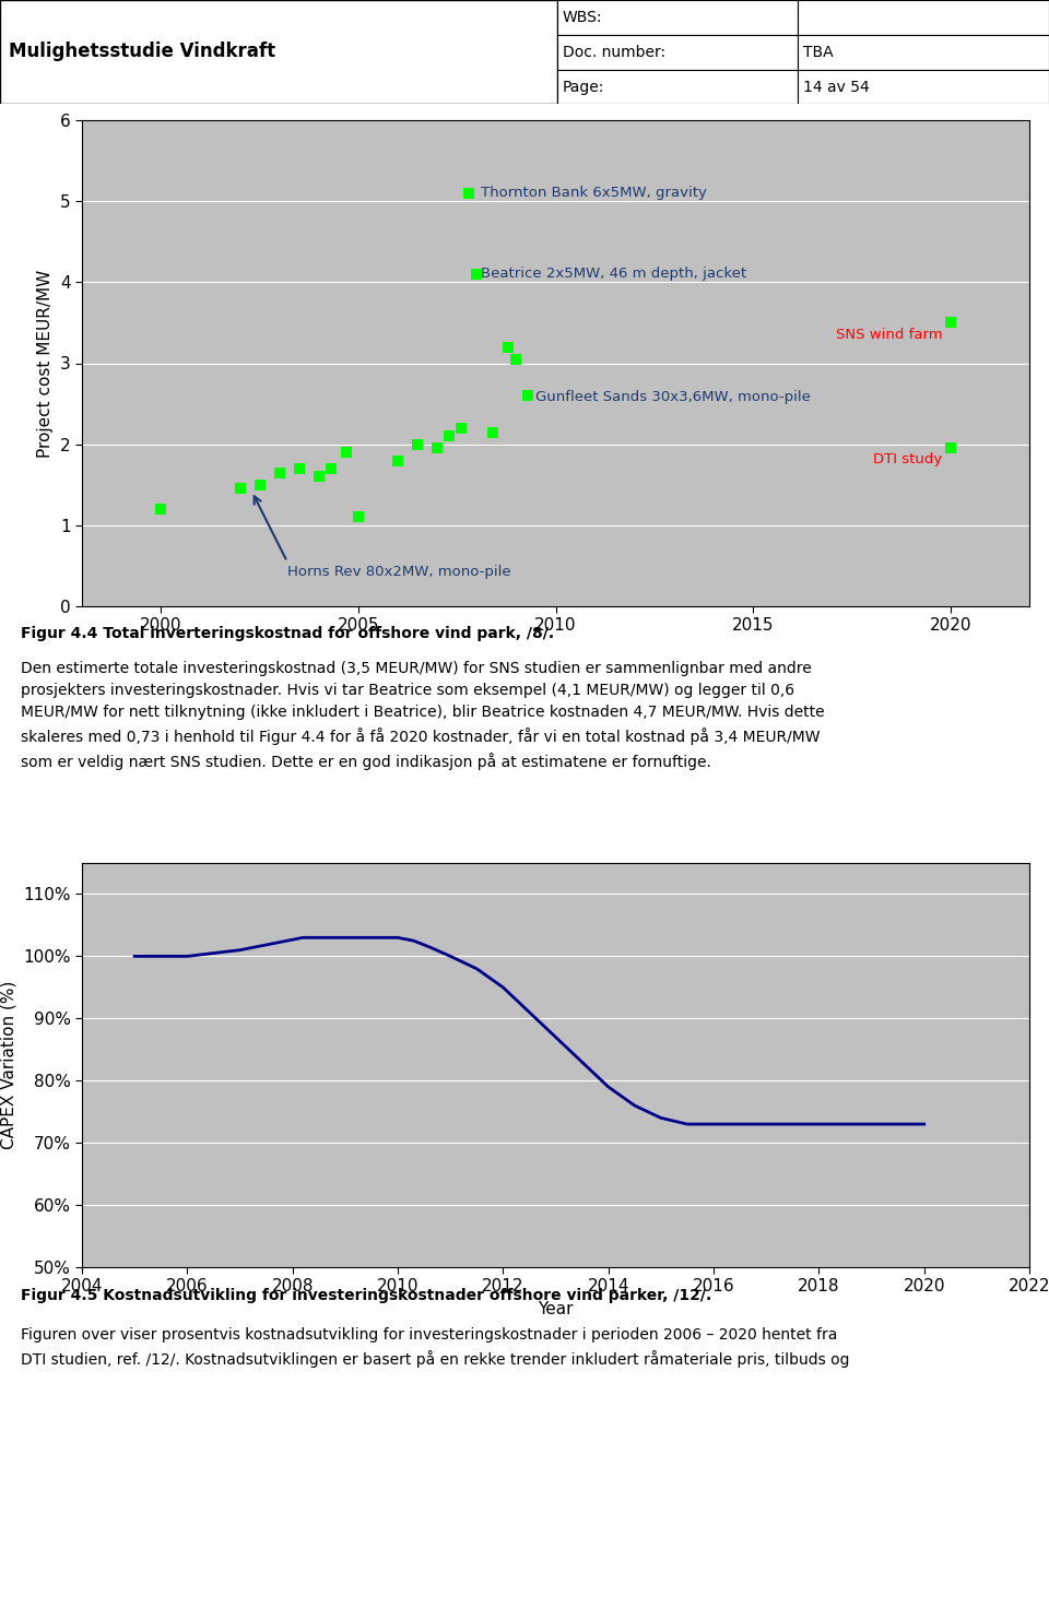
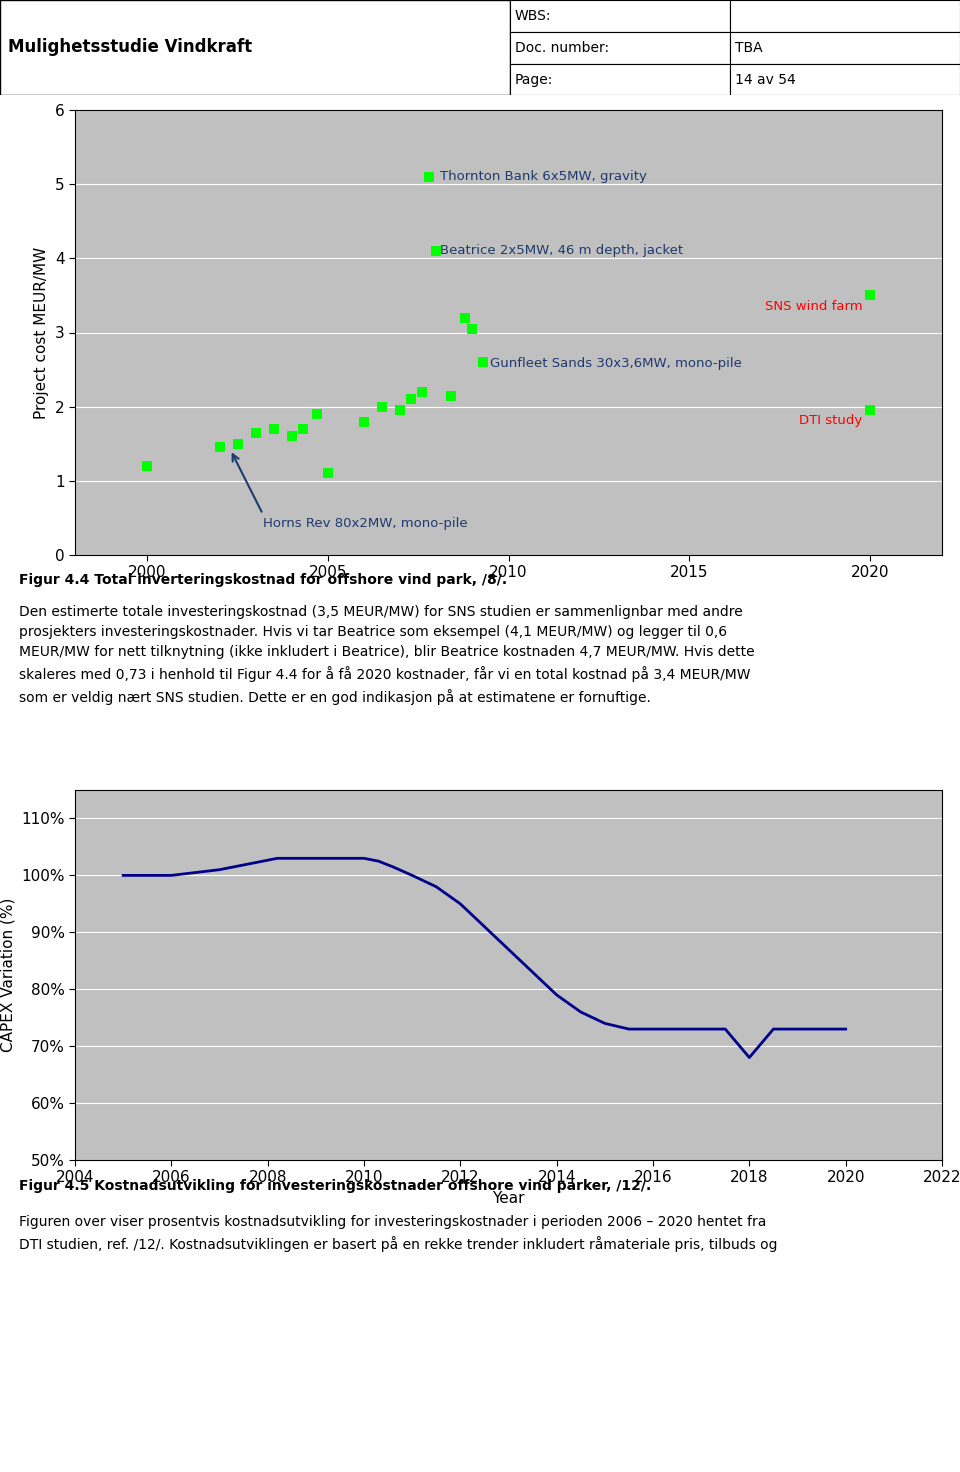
2018: 73.0% -> 68.0%
